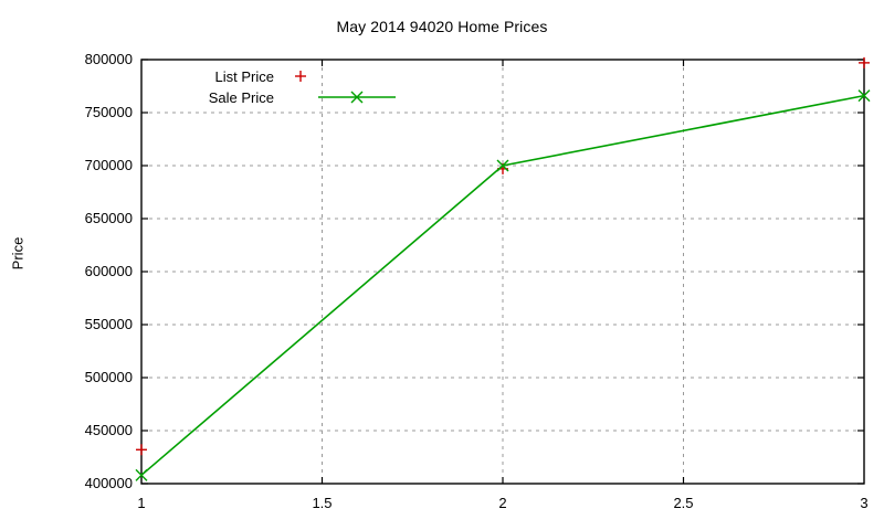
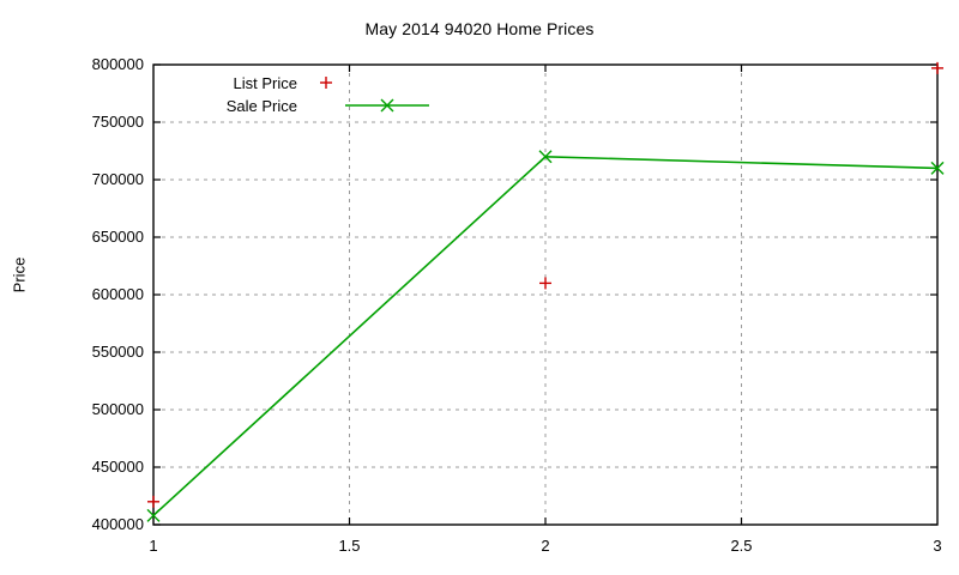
List Price/1: 430000 -> 420000
List Price/2: 700000 -> 610000
Sale Price/2: 700000 -> 720000
Sale Price/3: 770000 -> 710000
